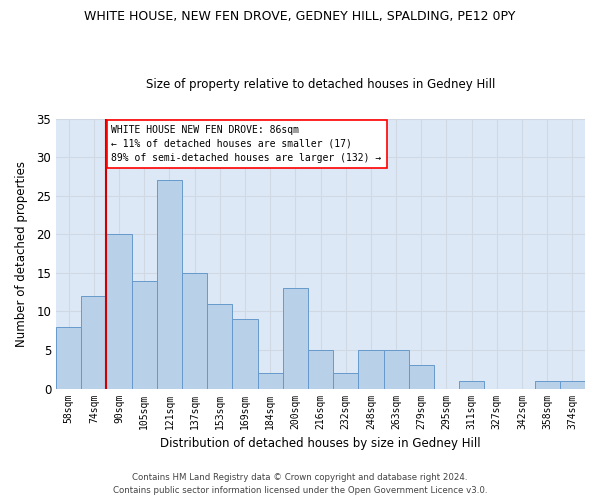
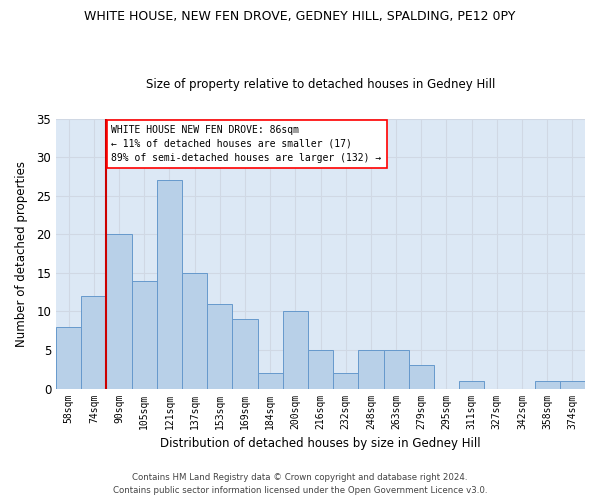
200sqm: 13 -> 10
